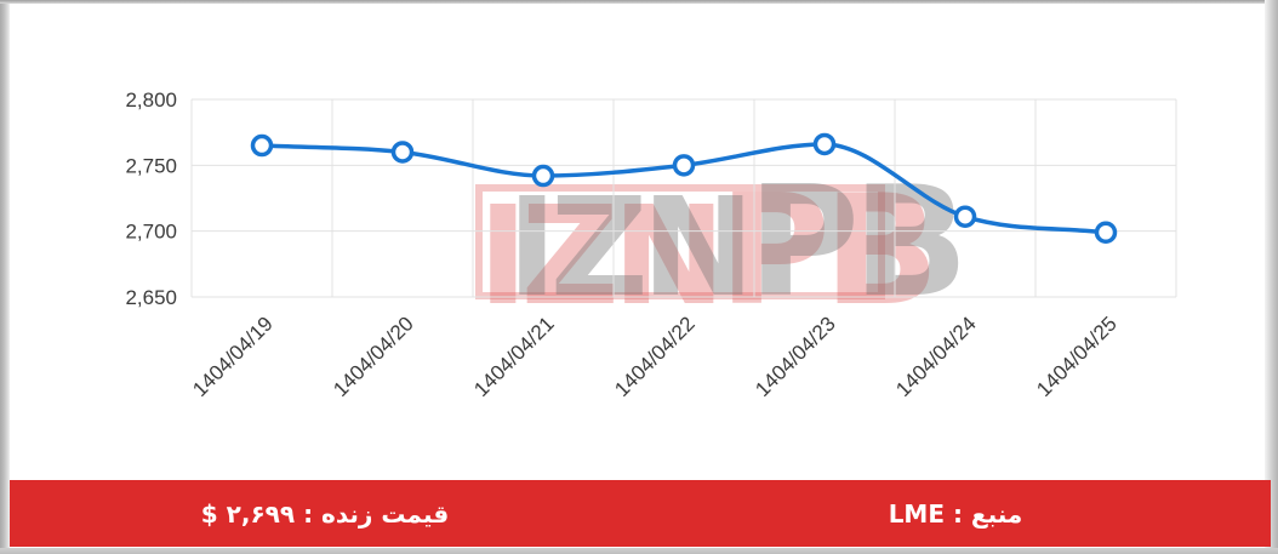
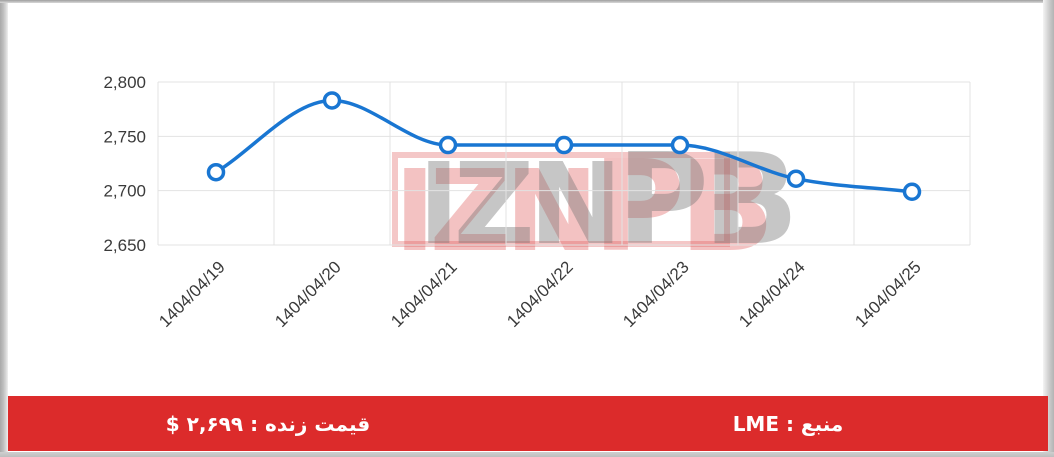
1404/04/19: 2765 -> 2717
1404/04/20: 2760 -> 2783
1404/04/22: 2750 -> 2742
1404/04/23: 2766 -> 2742
